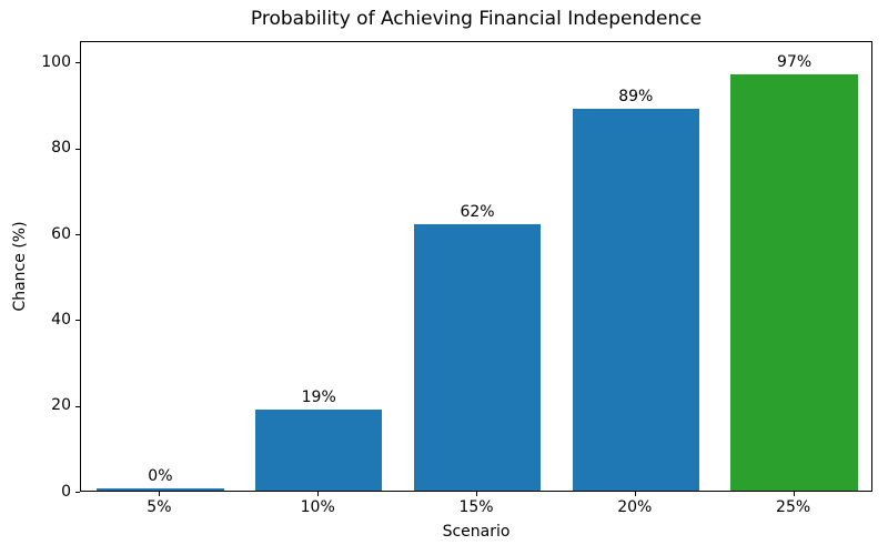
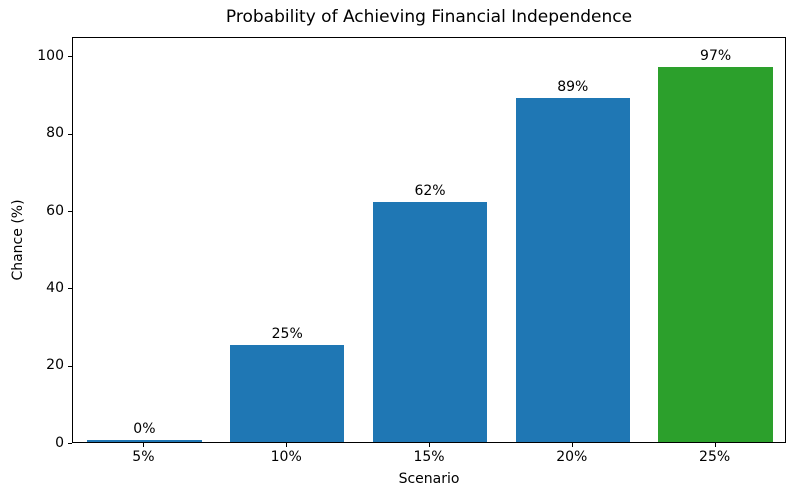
10%: 19% -> 25%
